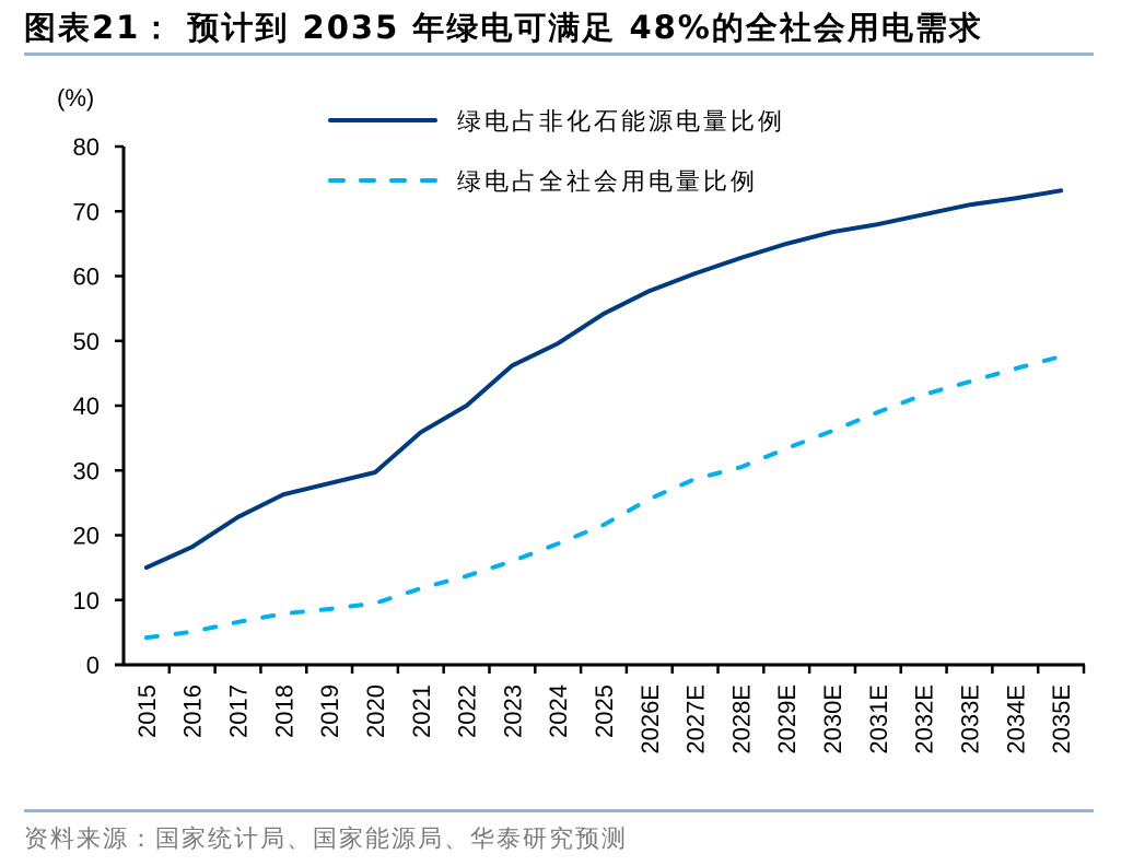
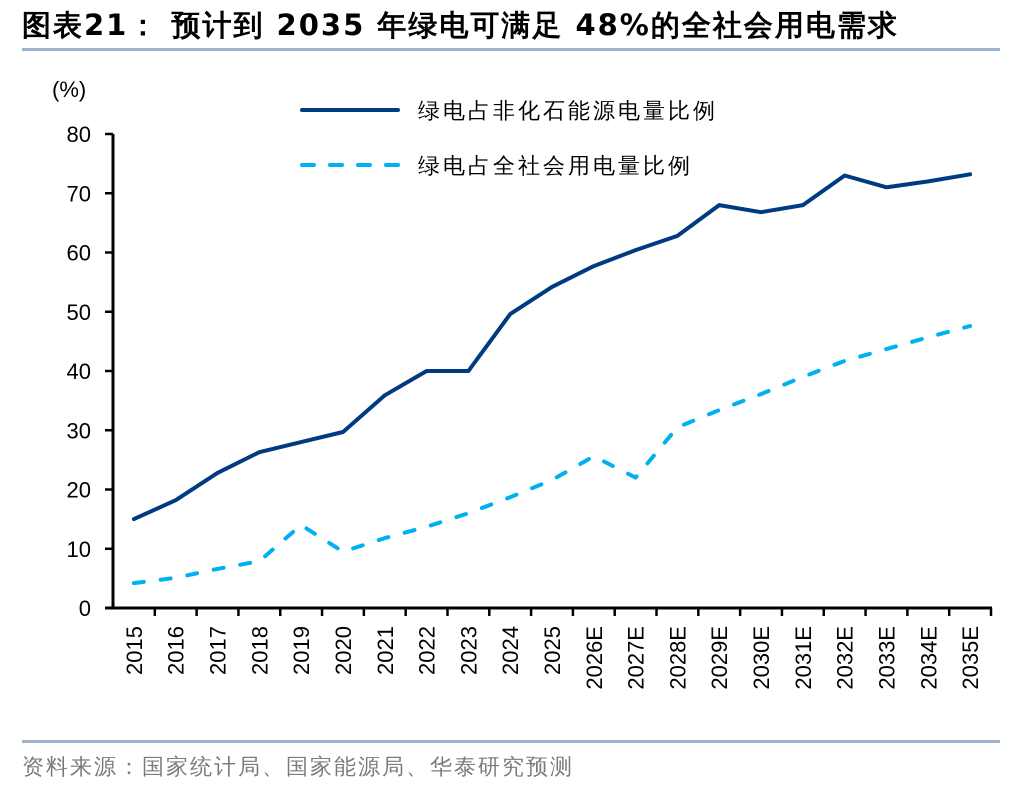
绿电占全社会用电量比例/2019: 9 -> 14
绿电占非化石能源电量比例/2023: 46 -> 40
绿电占全社会用电量比例/2027E: 29 -> 22
绿电占非化石能源电量比例/2029E: 65 -> 68
绿电占非化石能源电量比例/2032E: 70 -> 73
